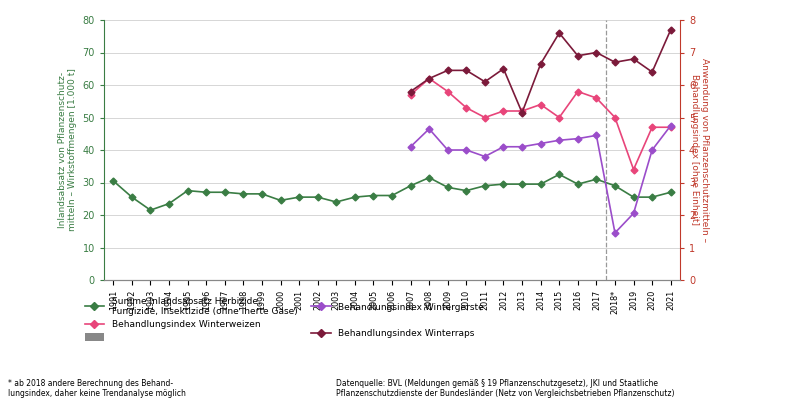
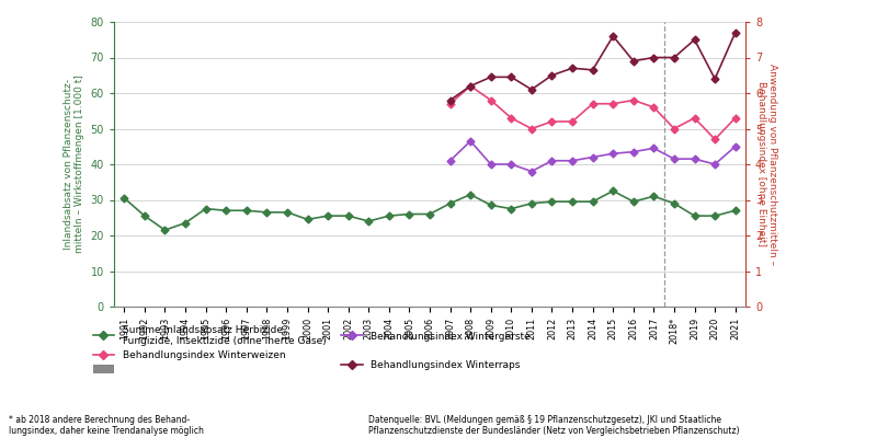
Behandlungsindex Winterraps/2013: 5.15 -> 6.70
Behandlungsindex Winterweizen/2014: 5.4 -> 5.7
Behandlungsindex Winterweizen/2015: 5.0 -> 5.7
Behandlungsindex Wintergerste/2018*: 1.45 -> 4.15
Behandlungsindex Winterraps/2018*: 6.70 -> 7.00
Behandlungsindex Winterweizen/2019: 3.4 -> 5.3
Behandlungsindex Wintergerste/2019: 2.05 -> 4.15
Behandlungsindex Winterraps/2019: 6.80 -> 7.50
Behandlungsindex Winterweizen/2021: 4.7 -> 5.3
Behandlungsindex Wintergerste/2021: 4.75 -> 4.50
